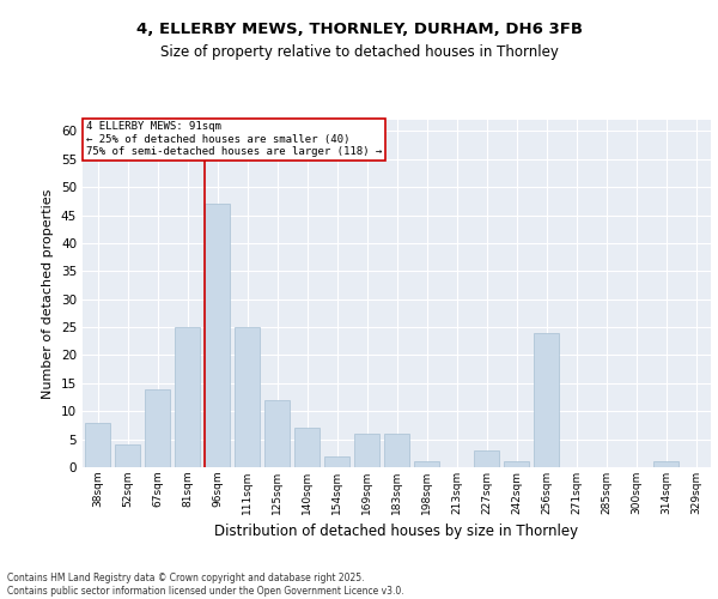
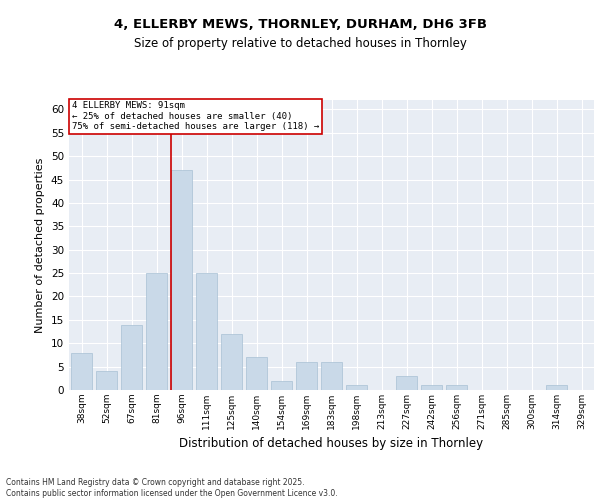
256sqm: 24 -> 1
